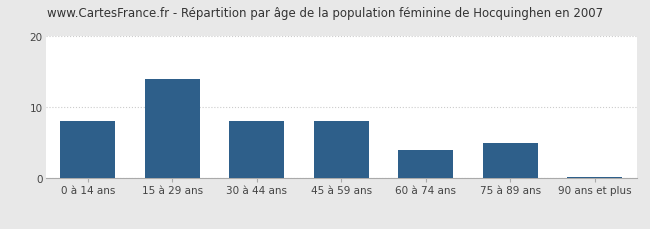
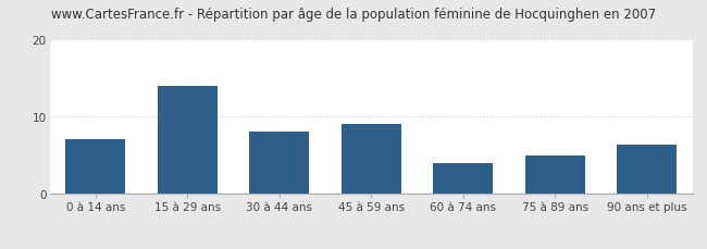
0 à 14 ans: 8.0 -> 7.0
45 à 59 ans: 8.0 -> 9.0
90 ans et plus: 0.2 -> 6.4
